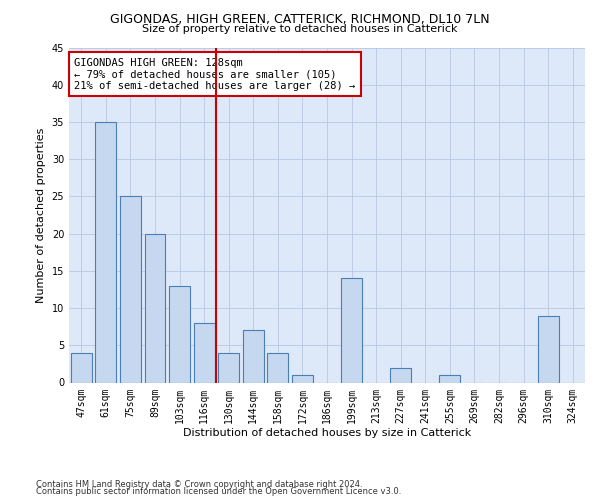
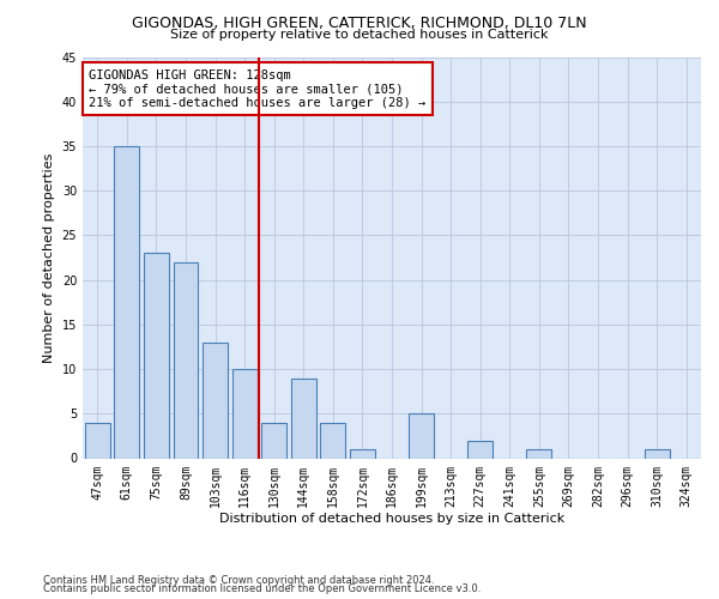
75sqm: 25 -> 23
89sqm: 20 -> 22
116sqm: 8 -> 10
144sqm: 7 -> 9
199sqm: 14 -> 5
310sqm: 9 -> 1
